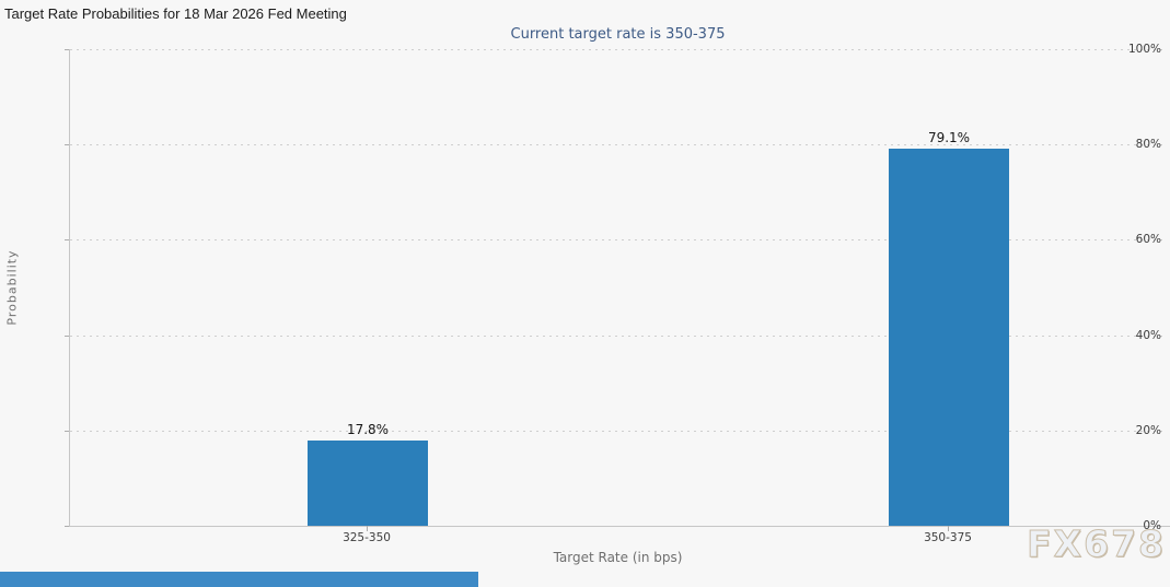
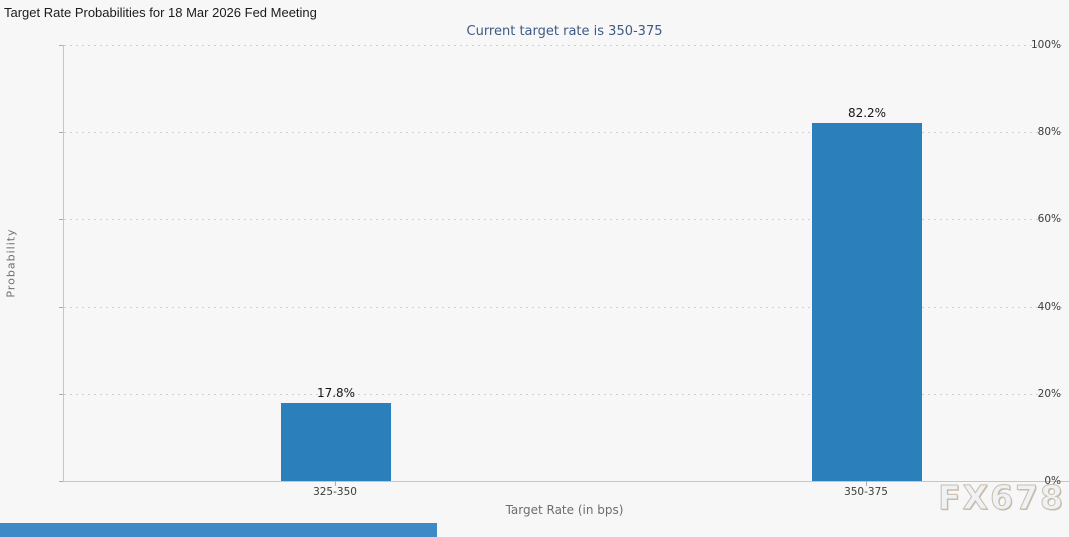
350-375: 79.1% -> 82.2%
